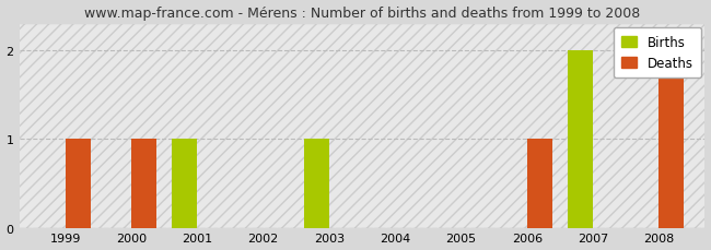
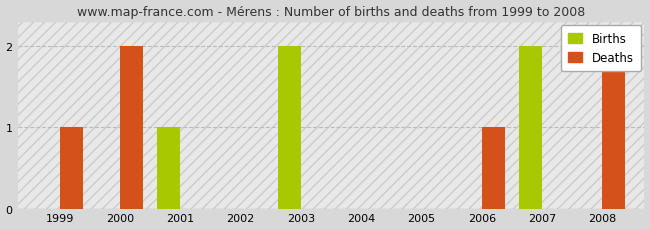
Deaths/2000: 1 -> 2
Births/2003: 1 -> 2
